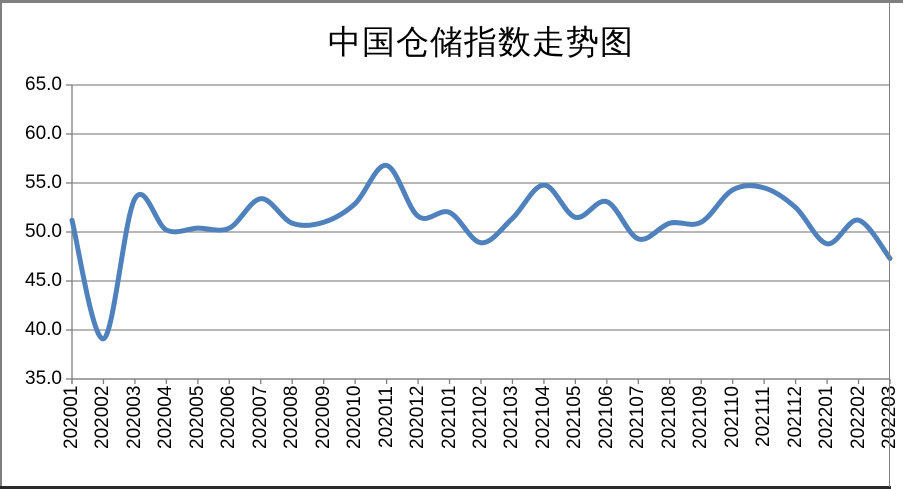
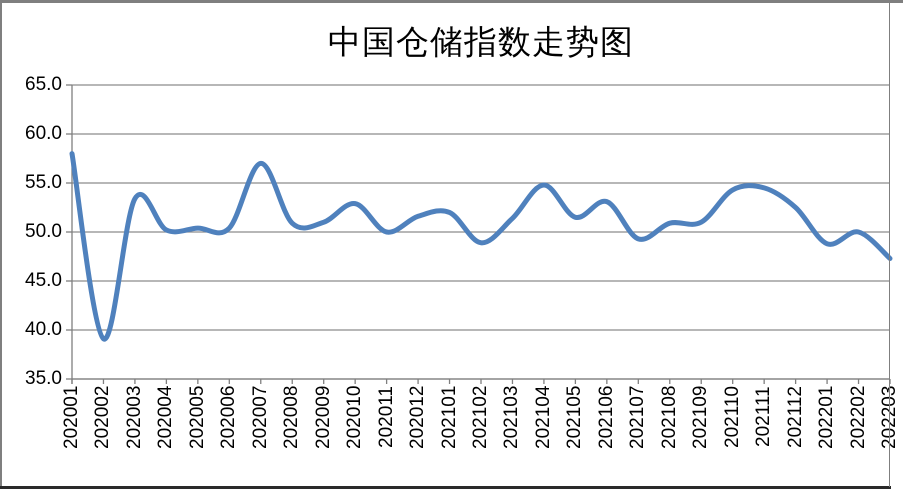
202001: 51 -> 58
202007: 53 -> 57
202011: 57 -> 50
202202: 51 -> 50
